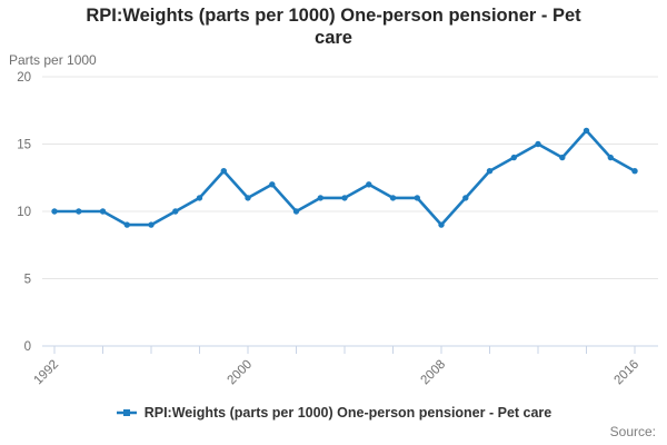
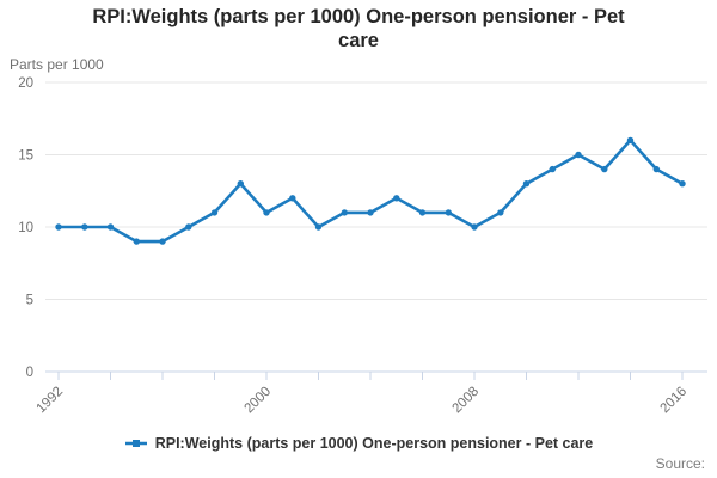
2008: 9 -> 10
